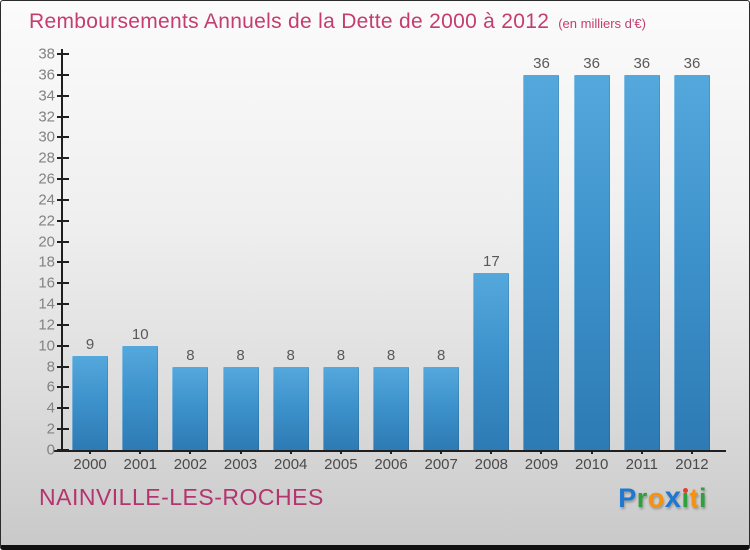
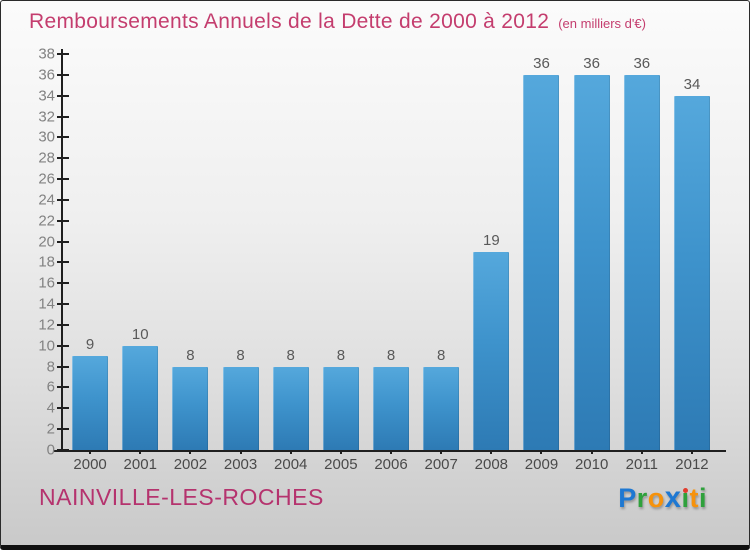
2008: 17 -> 19
2012: 36 -> 34
